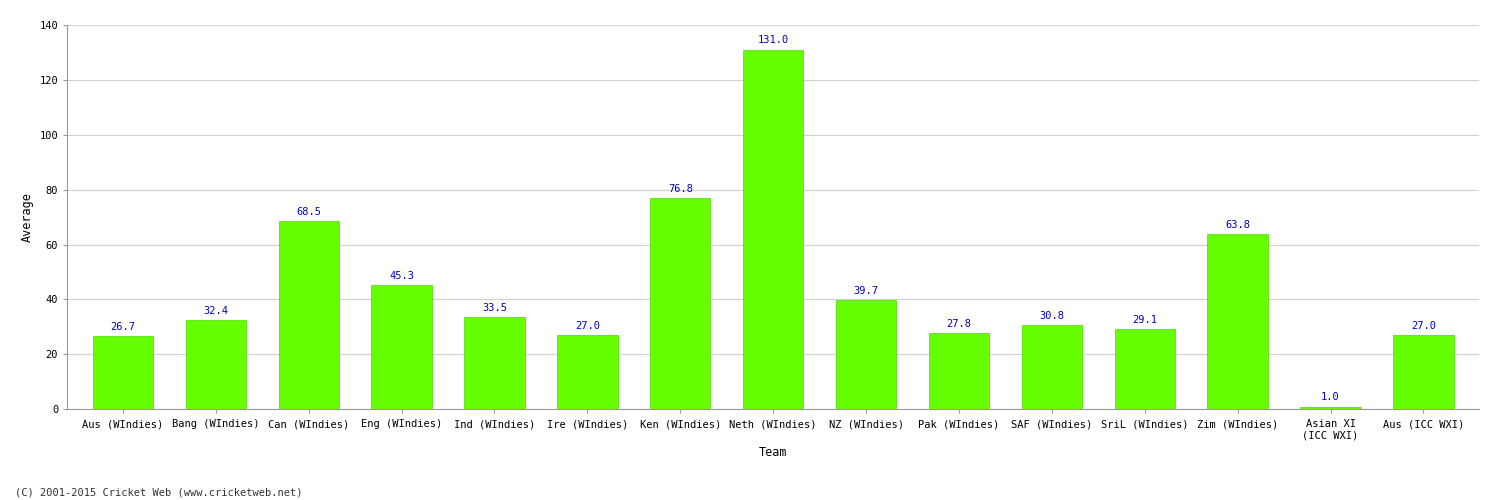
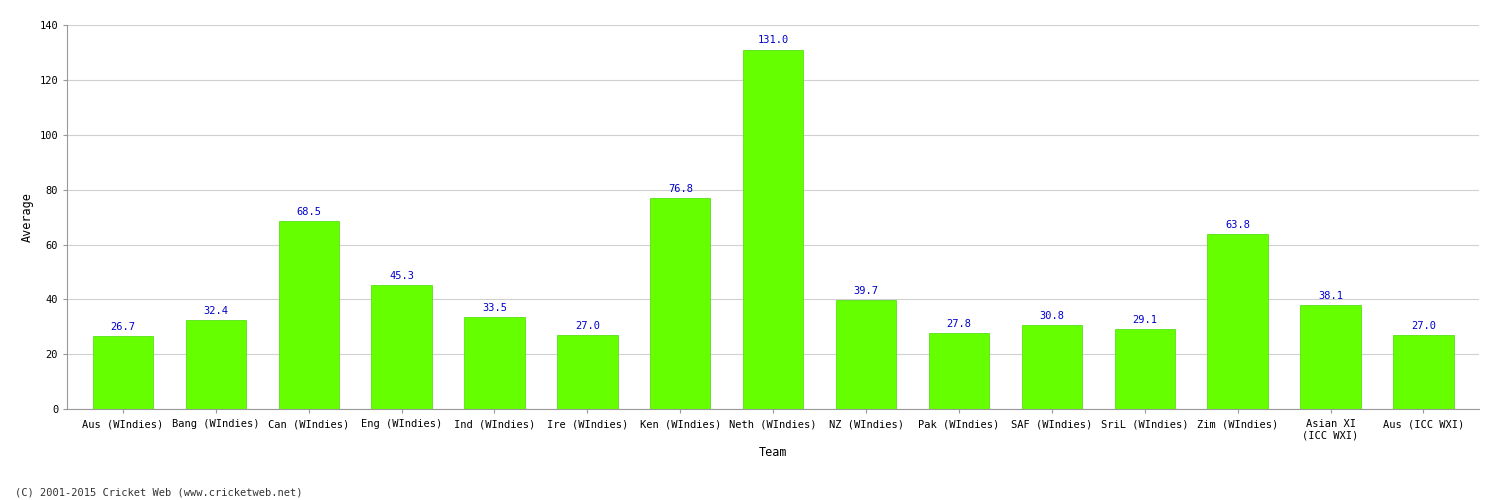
Asian XI (ICC WXI): 1.0 -> 38.1
